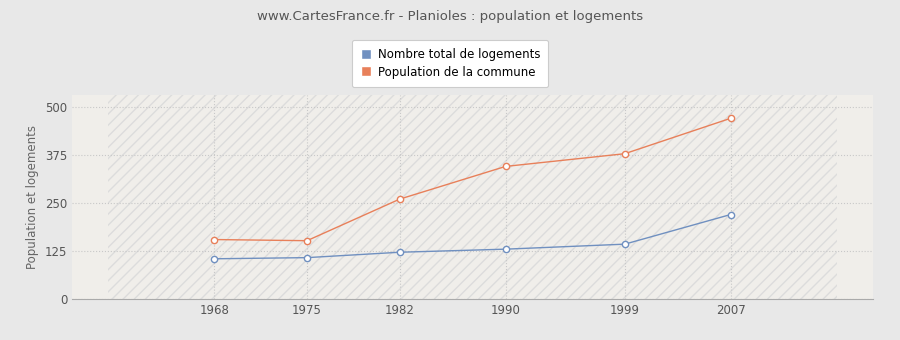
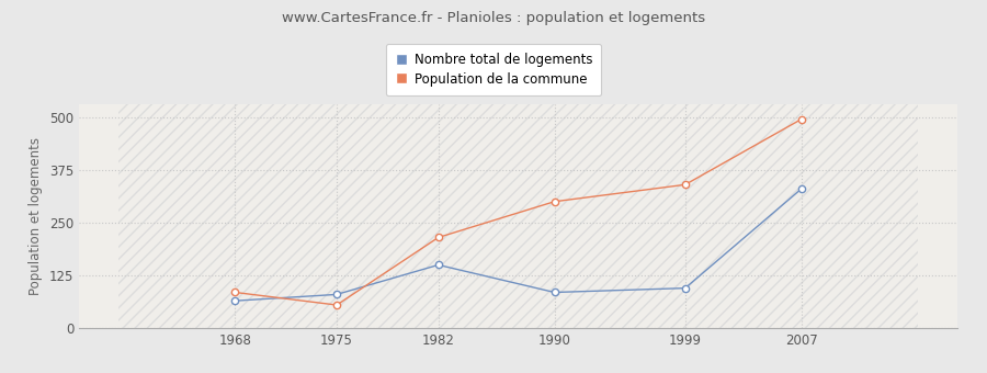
Nombre total de logements/1968: 105 -> 65
Population de la commune/1968: 155 -> 85
Nombre total de logements/1975: 108 -> 80
Population de la commune/1975: 152 -> 55
Nombre total de logements/1982: 122 -> 150
Population de la commune/1982: 260 -> 215
Nombre total de logements/1990: 130 -> 85
Population de la commune/1990: 345 -> 300
Nombre total de logements/1999: 143 -> 95
Population de la commune/1999: 378 -> 340
Nombre total de logements/2007: 220 -> 330
Population de la commune/2007: 470 -> 495
